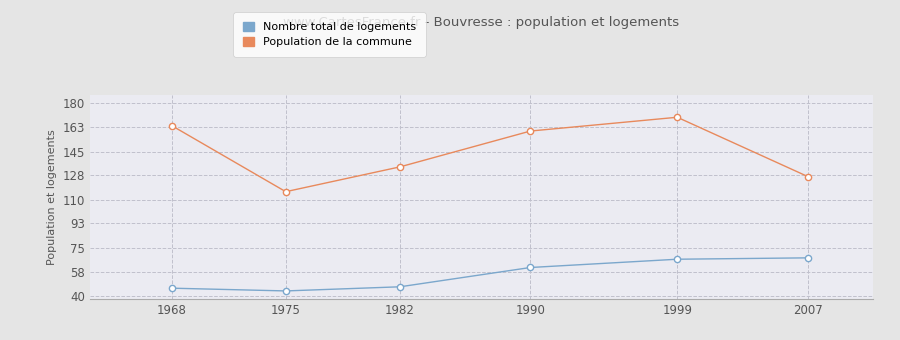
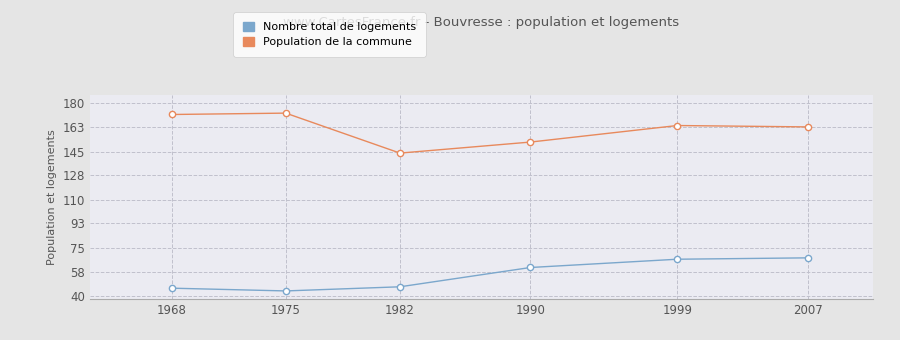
Population de la commune/1968: 164 -> 172
Population de la commune/1975: 116 -> 173
Population de la commune/1982: 134 -> 144
Population de la commune/1990: 160 -> 152
Population de la commune/1999: 170 -> 164
Population de la commune/2007: 127 -> 163
